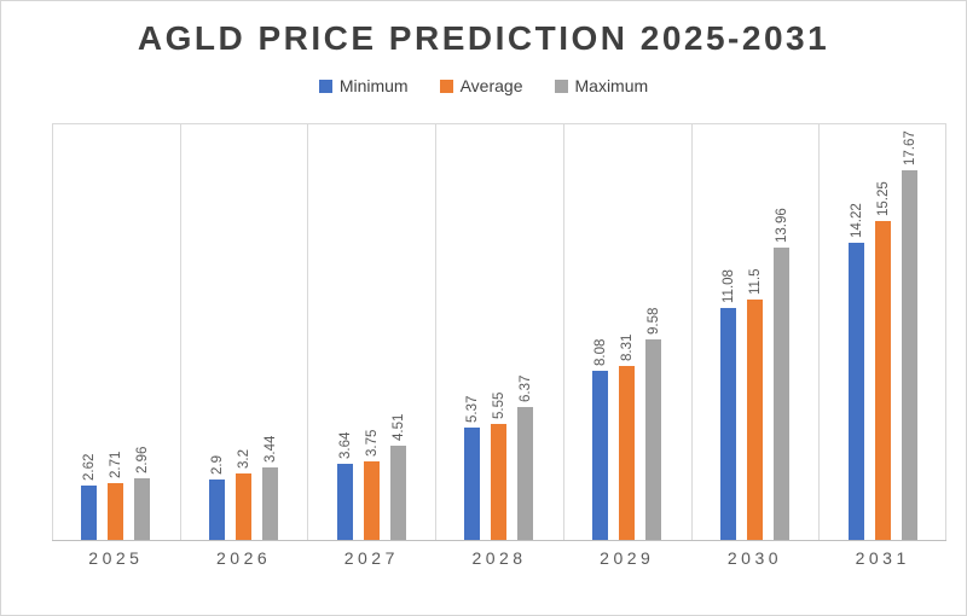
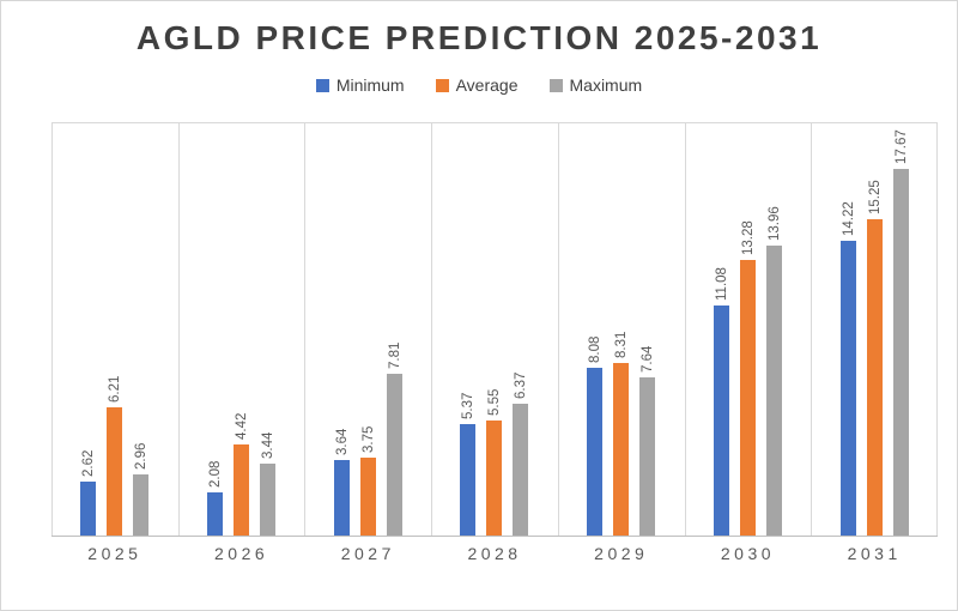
Average/2025: 2.71 -> 6.21
Minimum/2026: 2.9 -> 2.08
Average/2026: 3.2 -> 4.42
Maximum/2027: 4.51 -> 7.81
Maximum/2029: 9.58 -> 7.64
Average/2030: 11.5 -> 13.28
